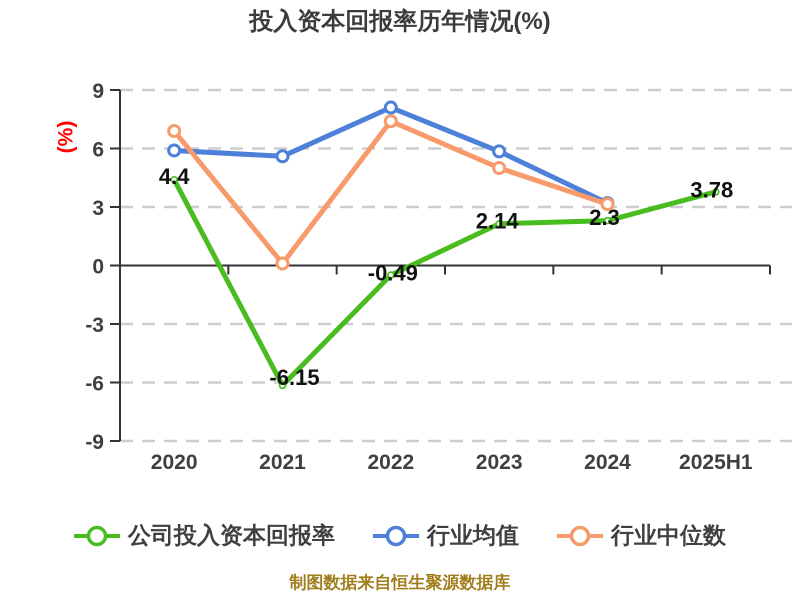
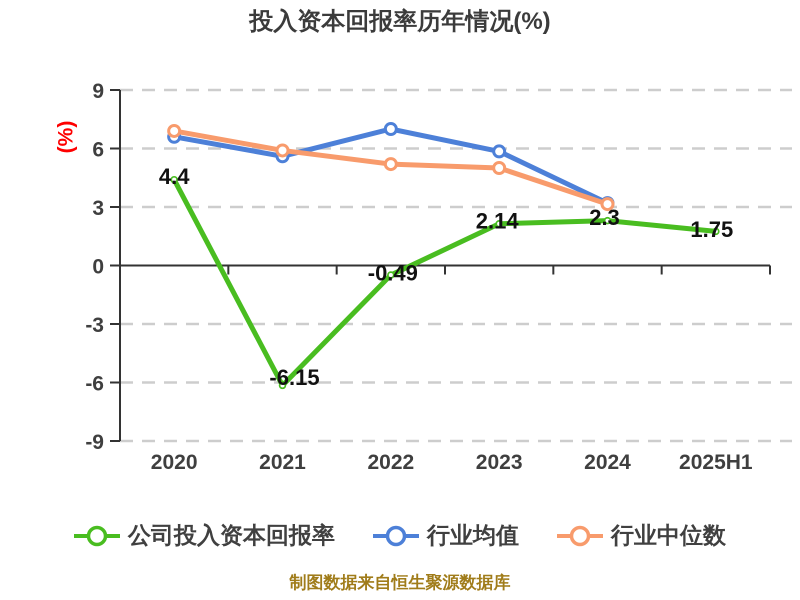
行业均值/2020: 5.9 -> 6.6
行业中位数/2021: 0.1 -> 5.9
行业均值/2022: 8.1 -> 7.0
行业中位数/2022: 7.4 -> 5.2
公司投入资本回报率/2025H1: 3.78 -> 1.75
